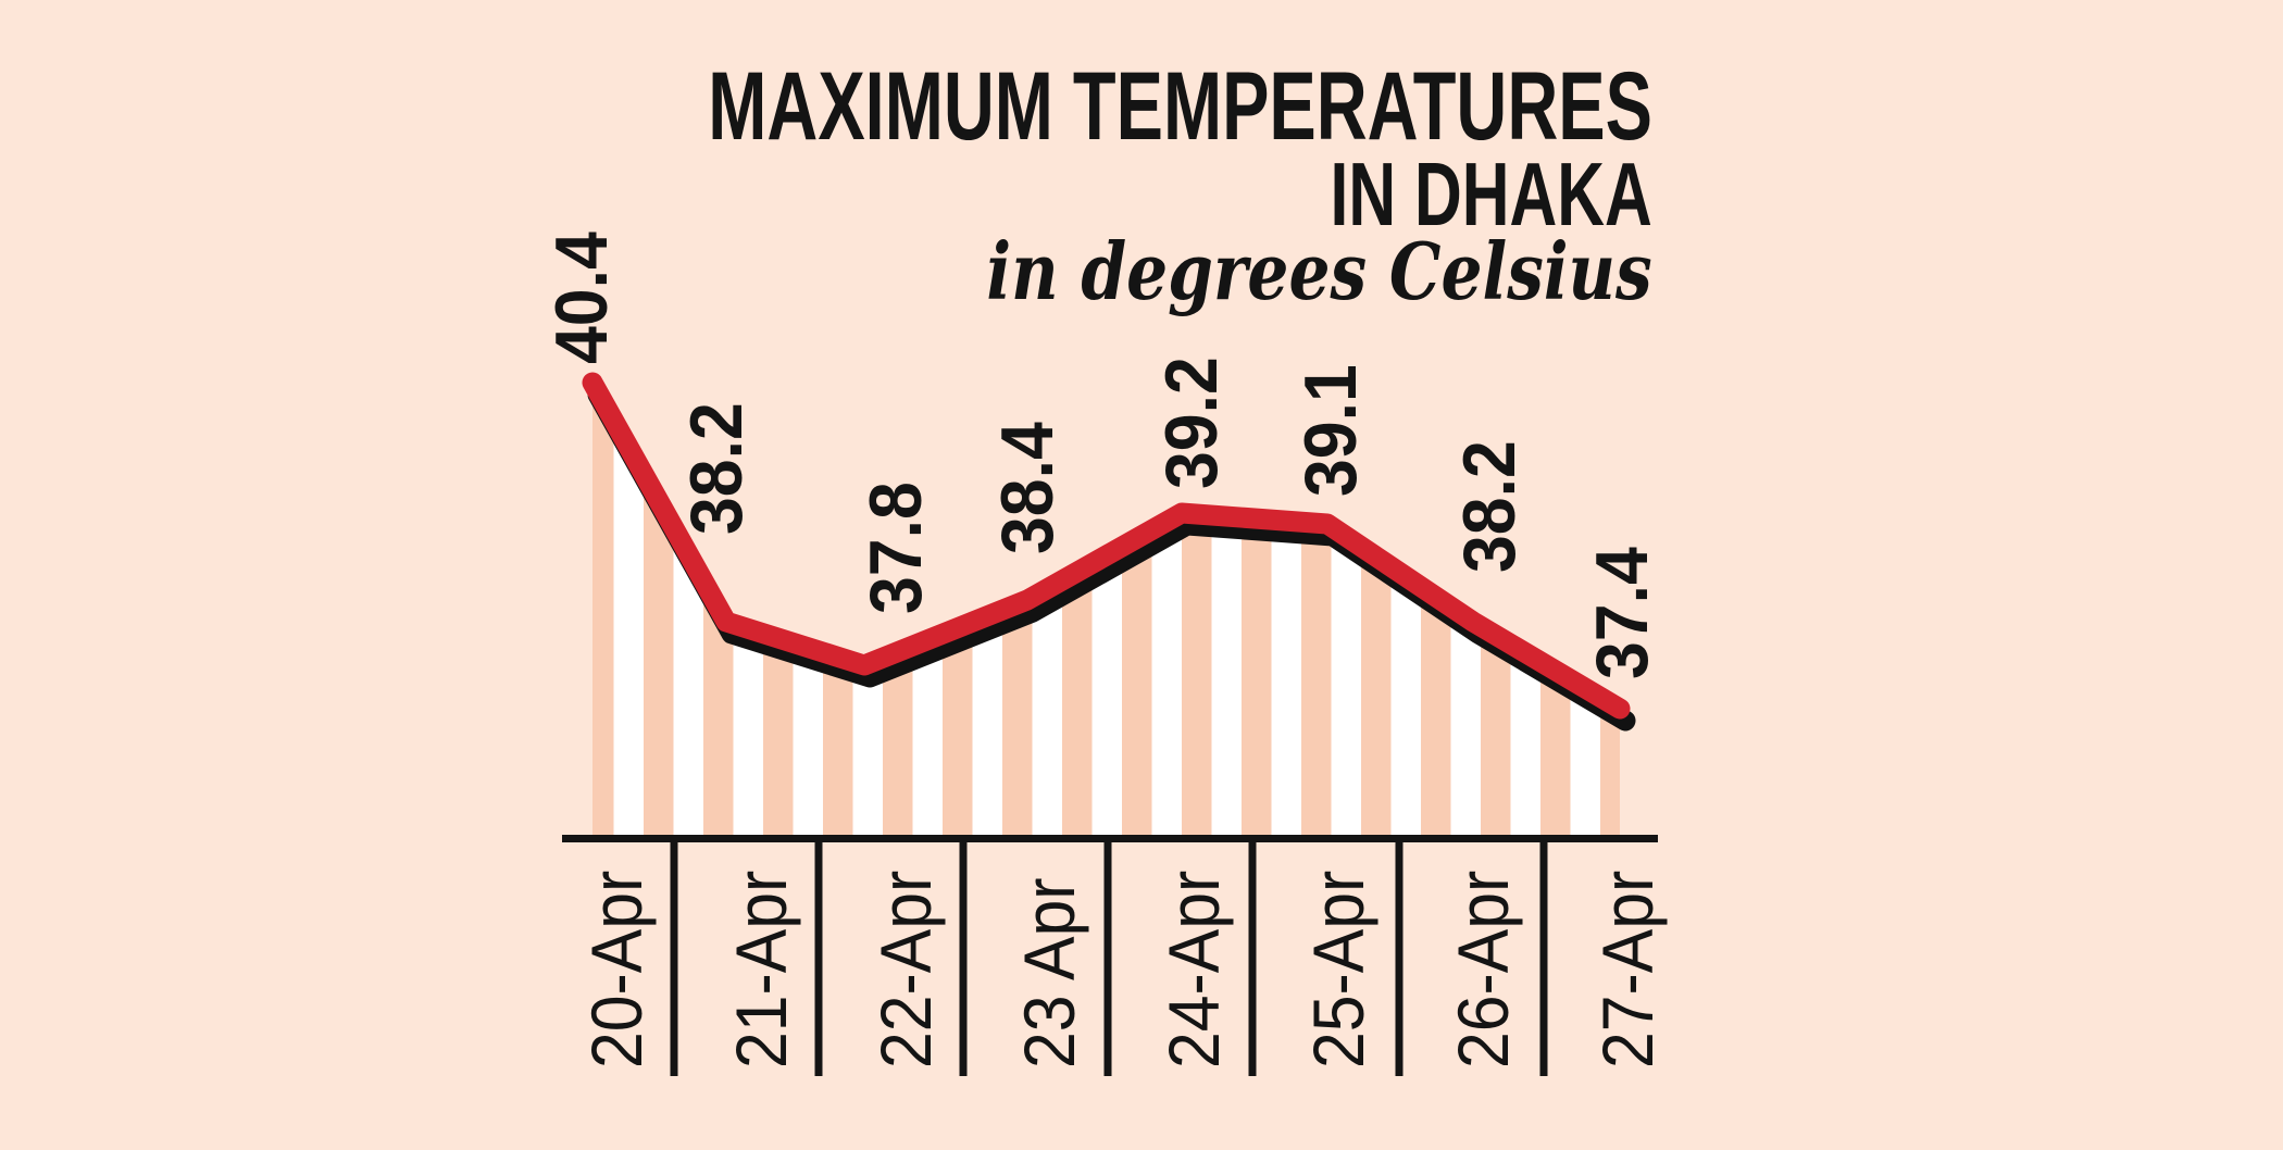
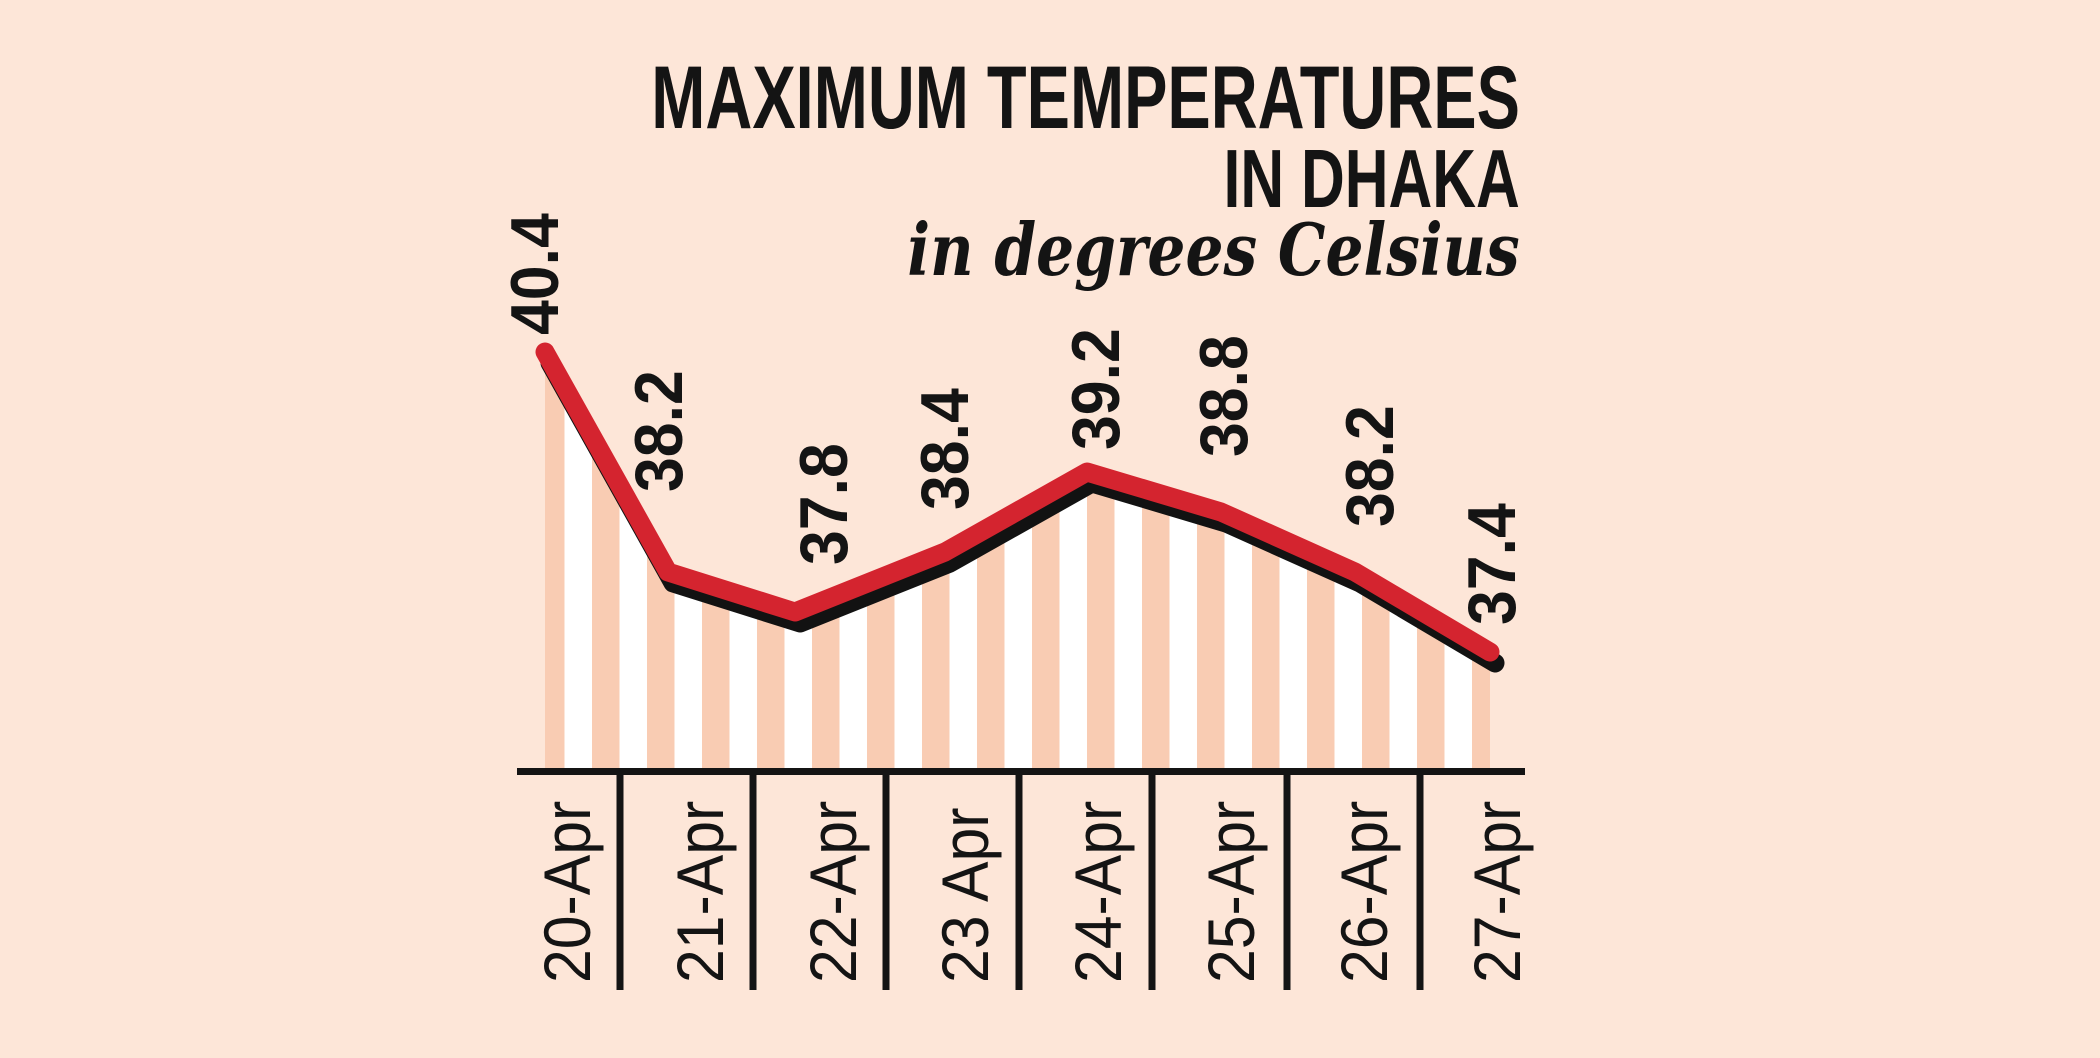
25-Apr: 39.1 -> 38.8
